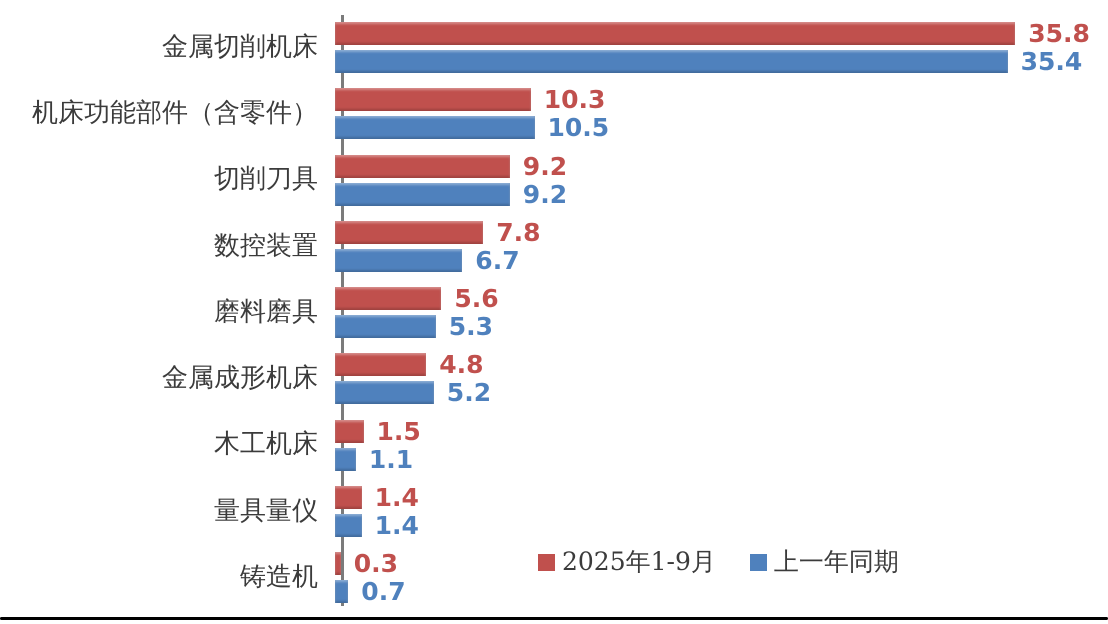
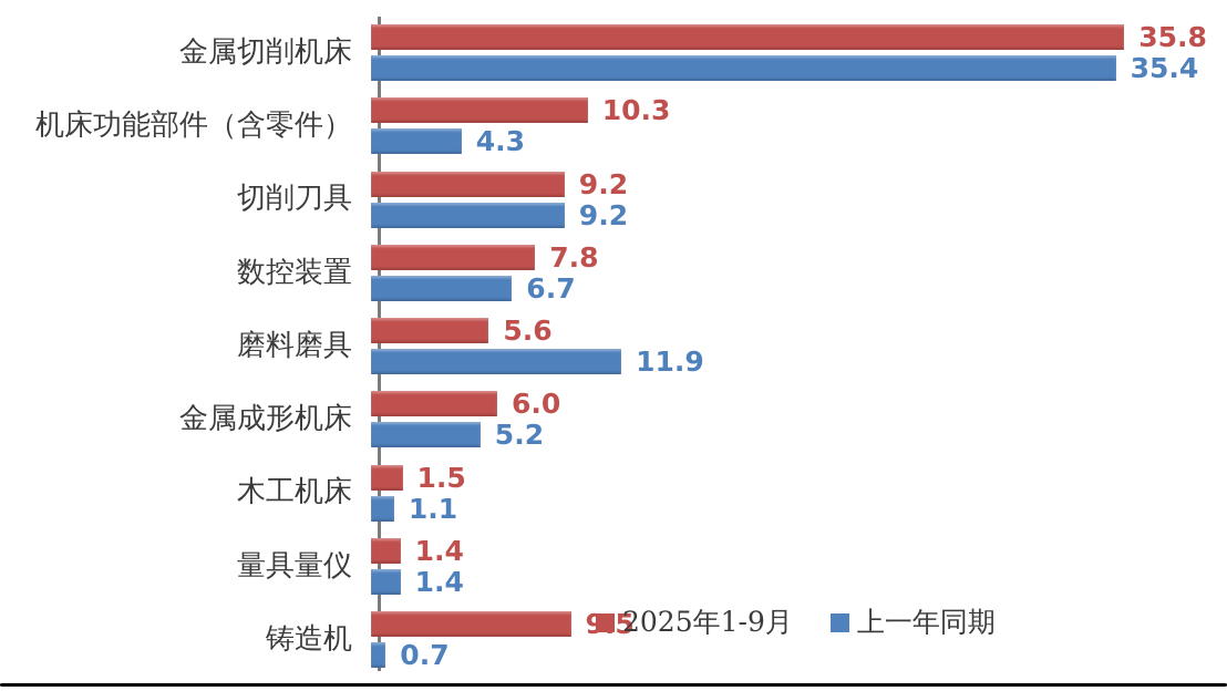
上一年同期/机床功能部件（含零件）: 10.5 -> 4.3
上一年同期/磨料磨具: 5.3 -> 11.9
2025年1-9月/金属成形机床: 4.8 -> 6.0
2025年1-9月/铸造机: 0.3 -> 9.5
